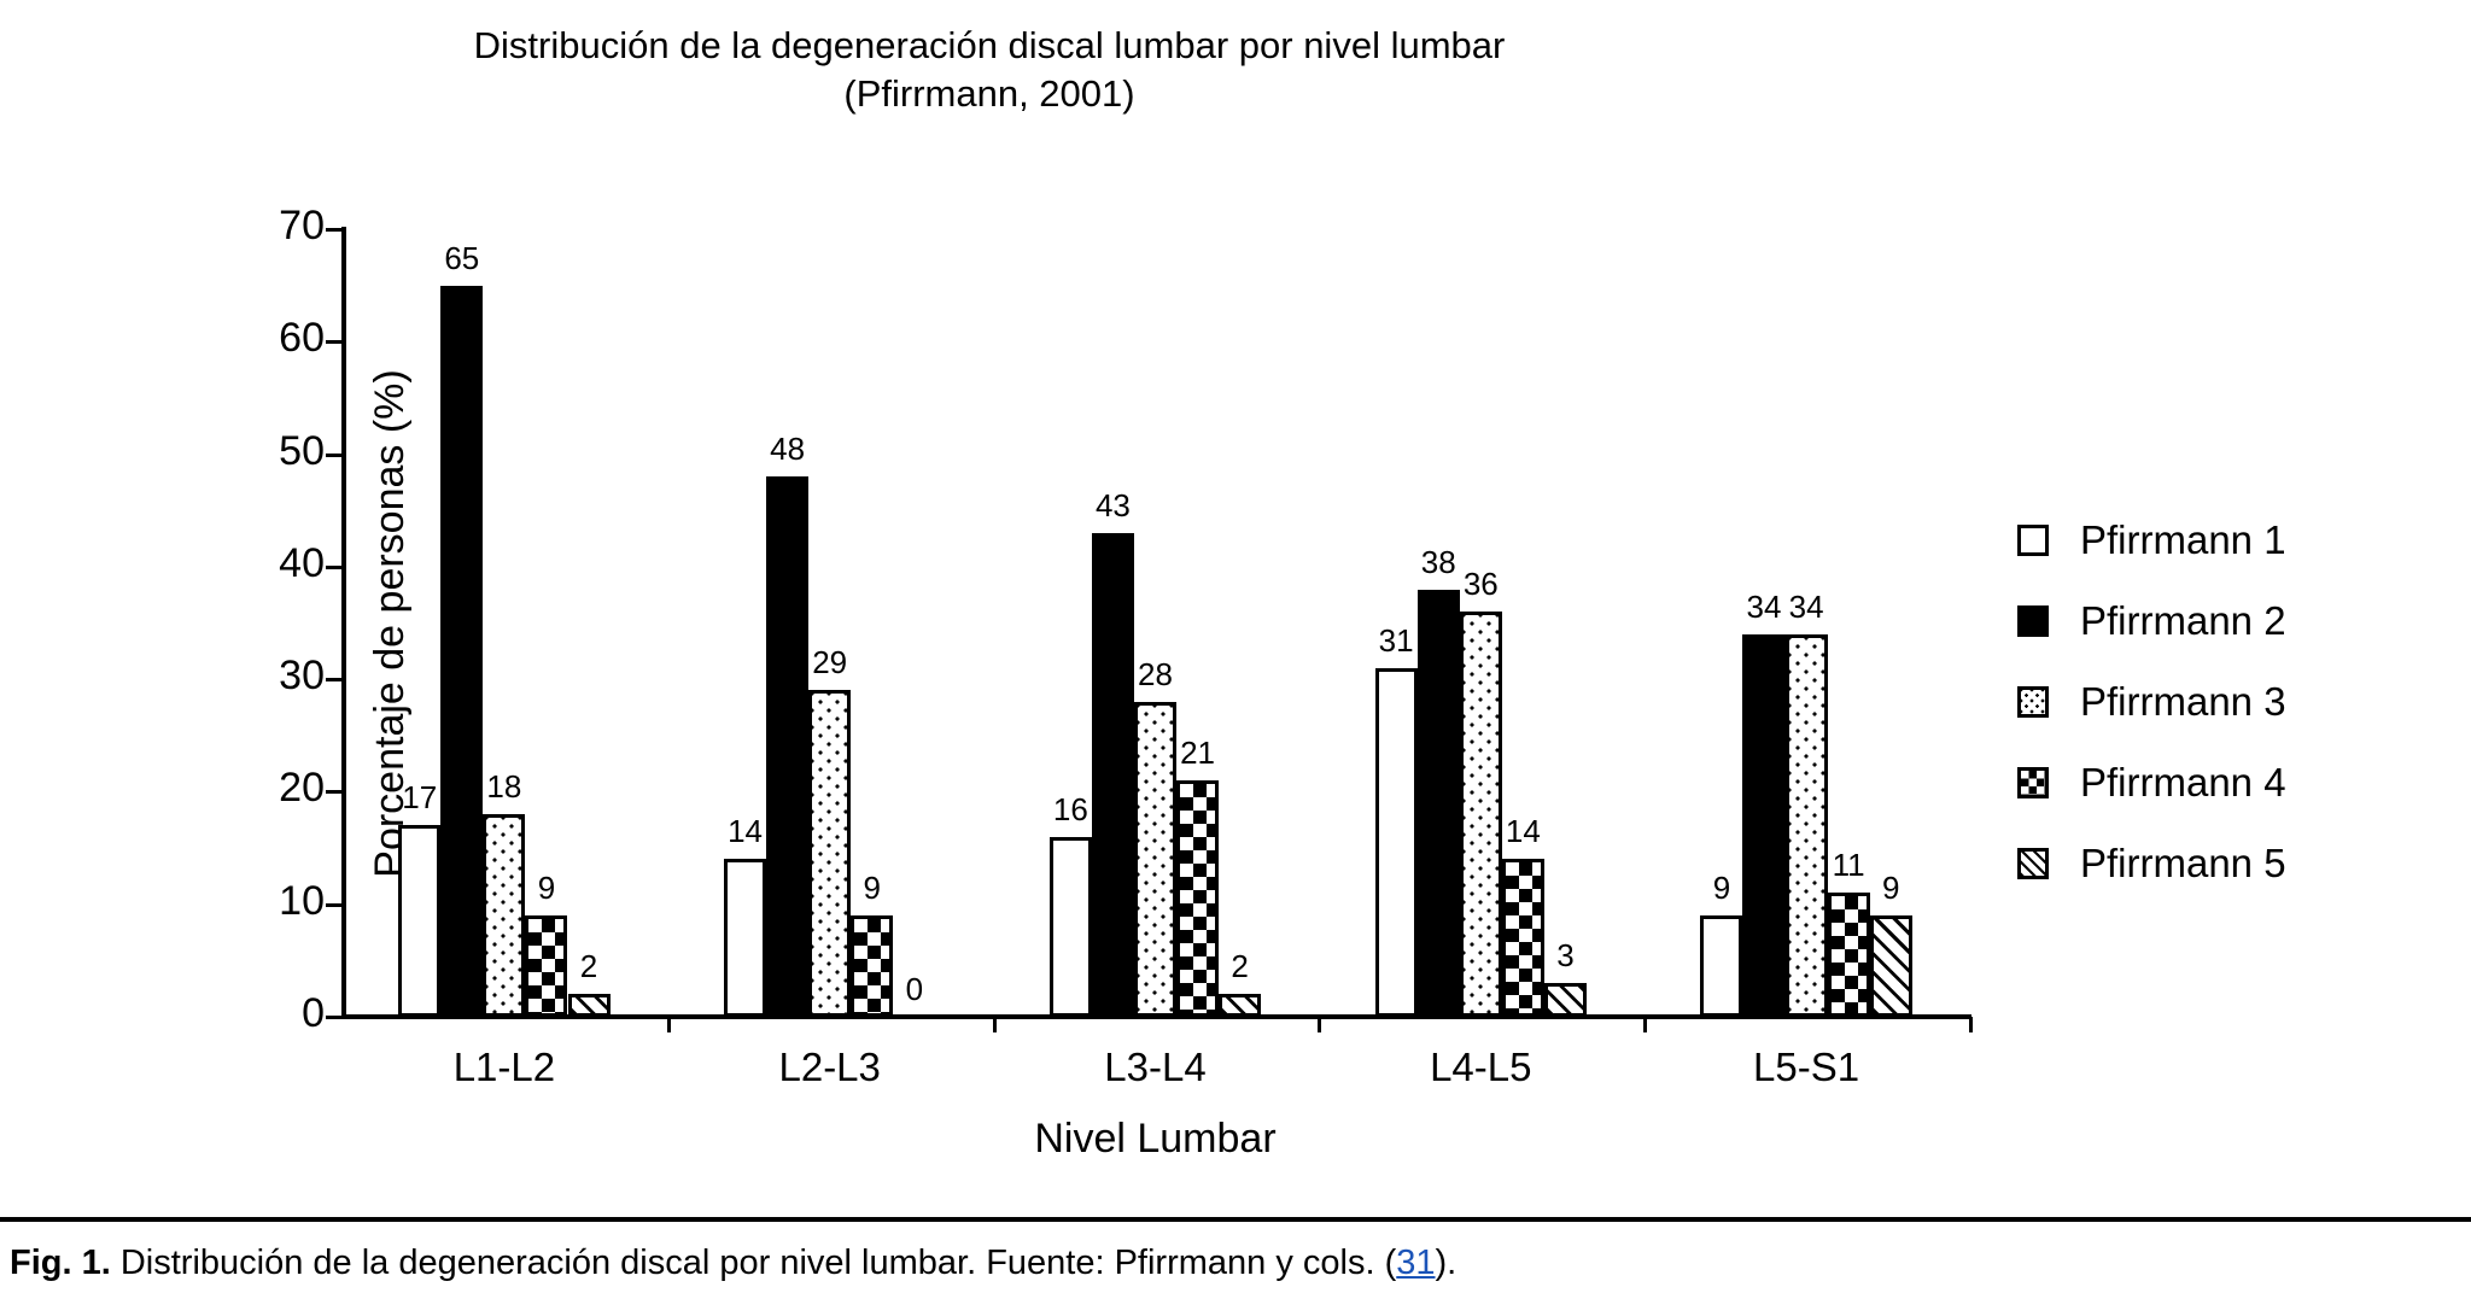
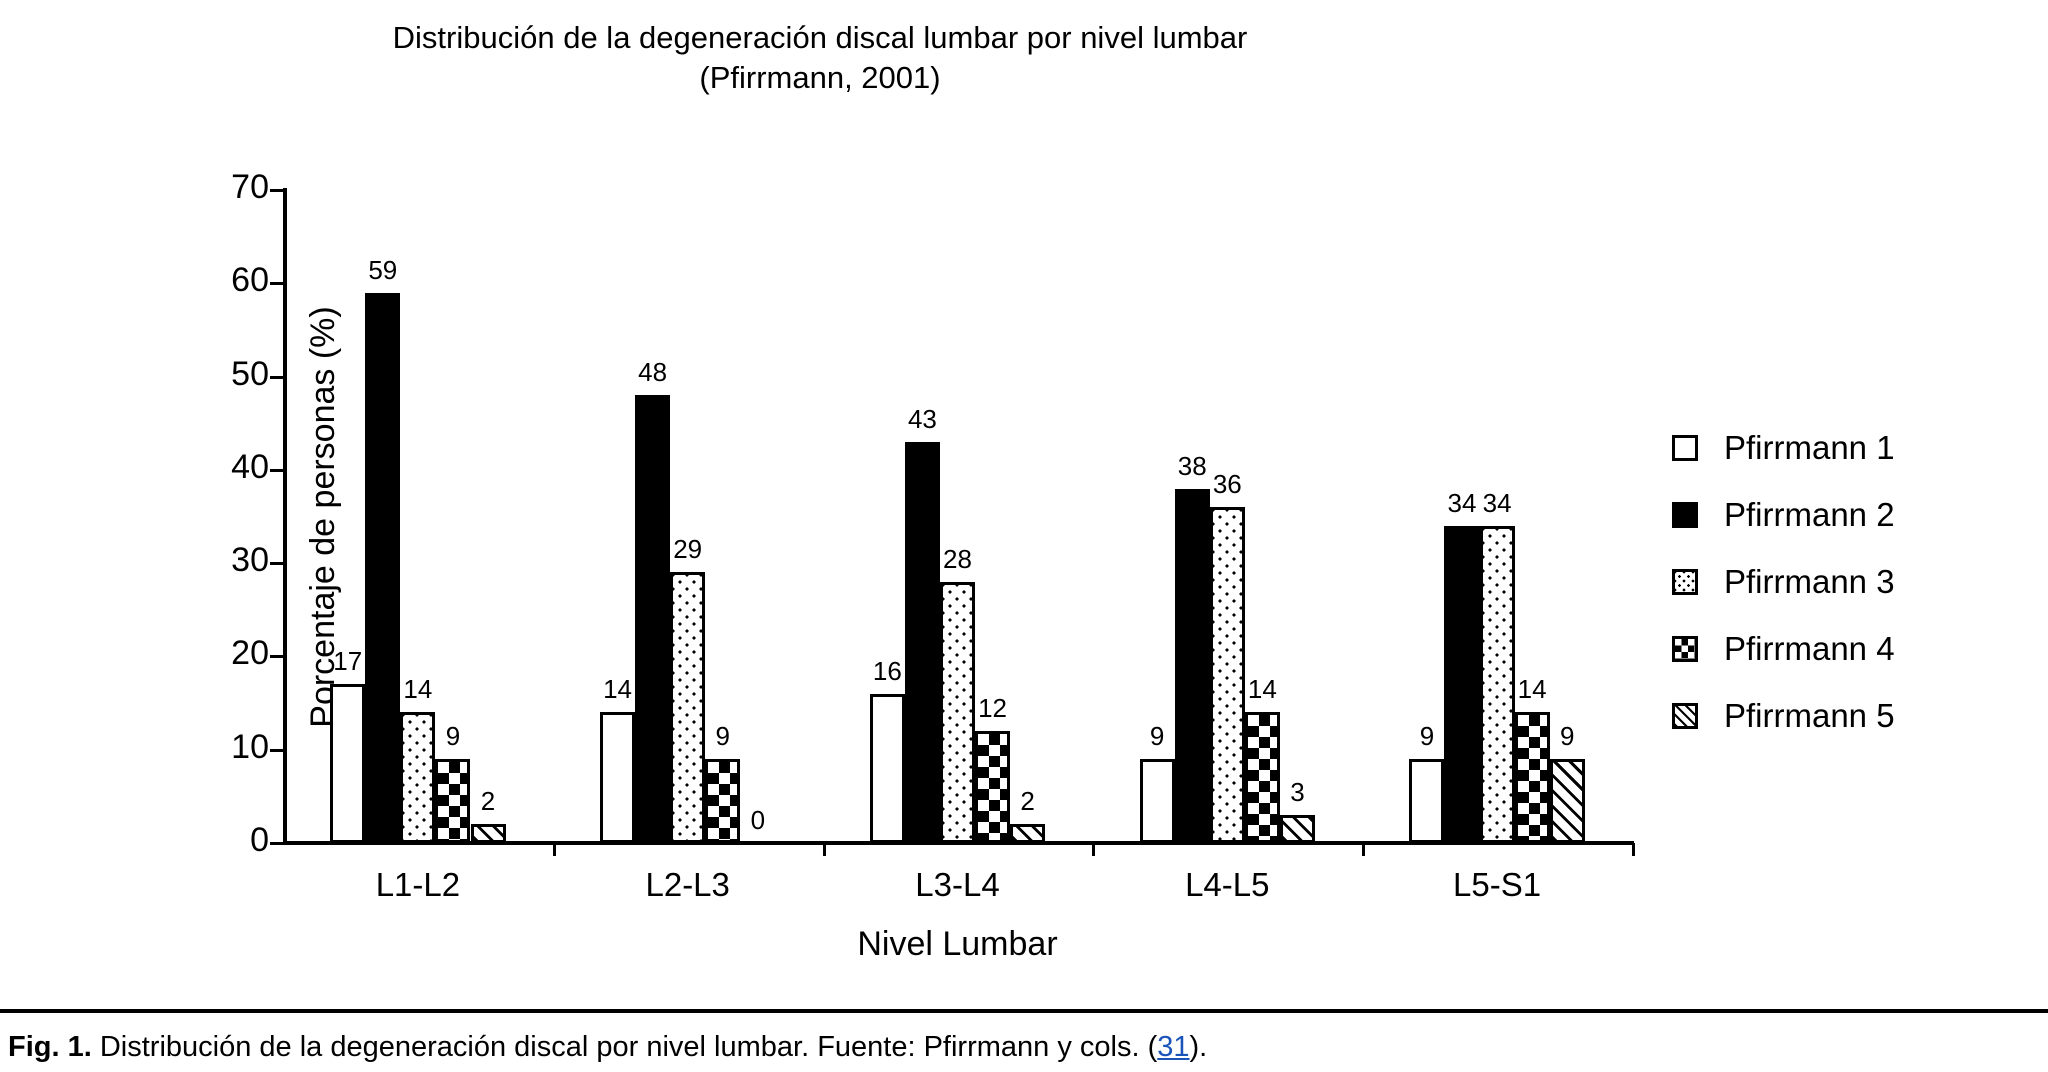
Pfirrmann 2/L1-L2: 65 -> 59
Pfirrmann 3/L1-L2: 18 -> 14
Pfirrmann 4/L3-L4: 21 -> 12
Pfirrmann 1/L4-L5: 31 -> 9
Pfirrmann 4/L5-S1: 11 -> 14
